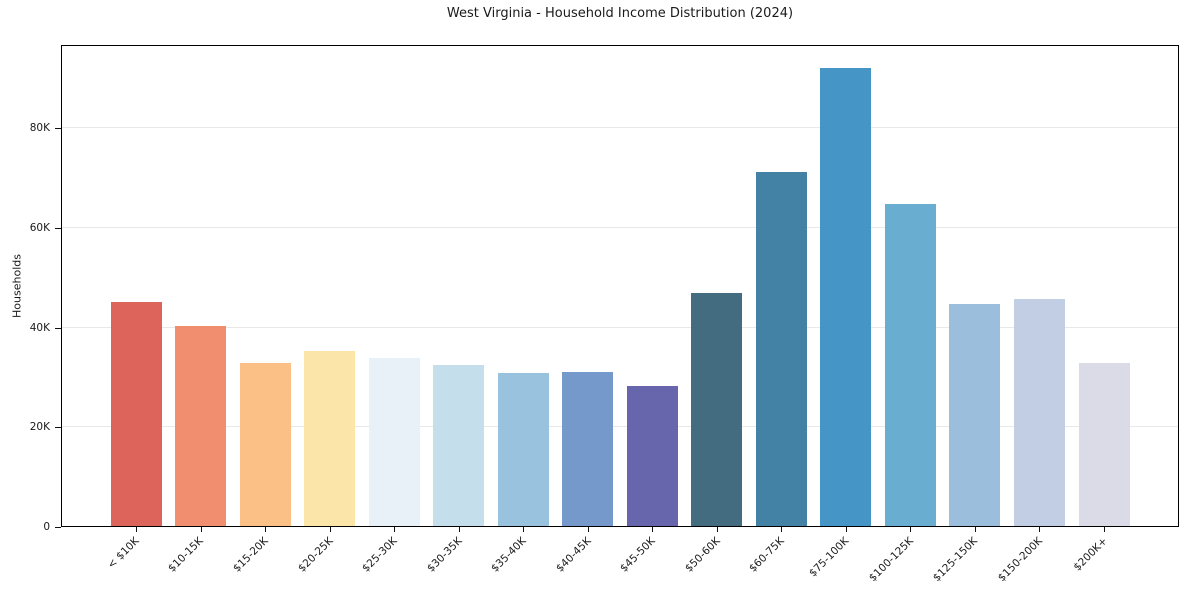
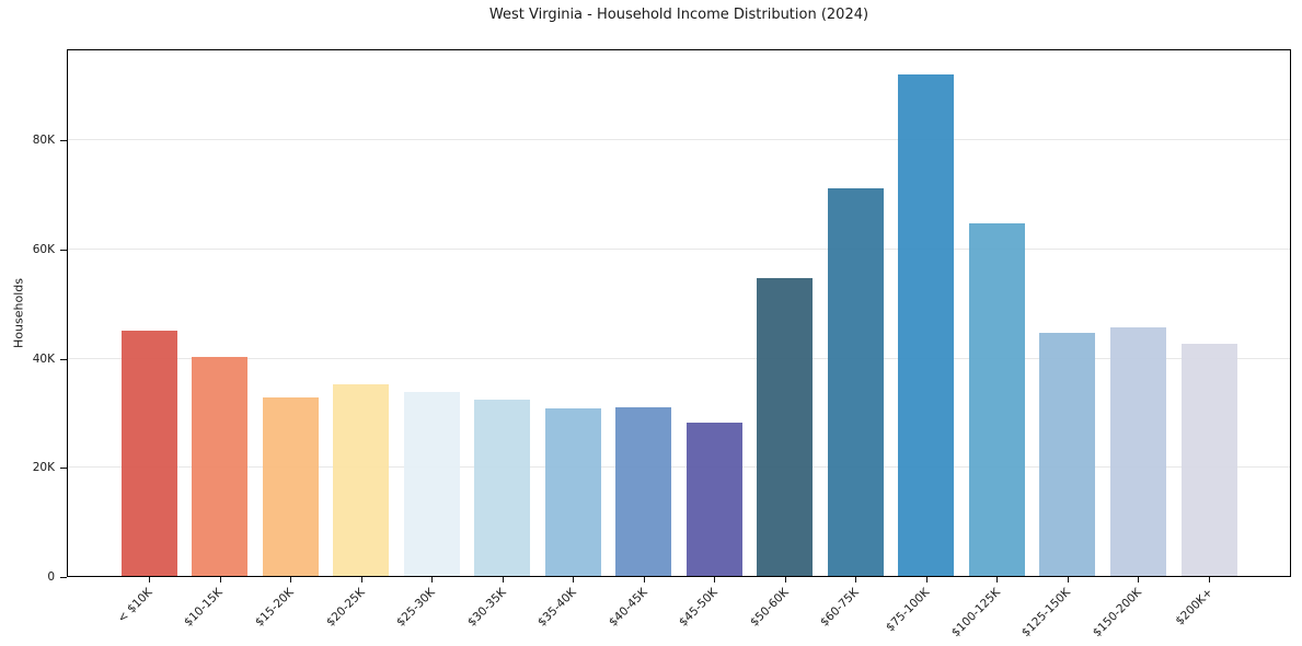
$50-60K: 47K -> 55K
$200K+: 33K -> 43K
